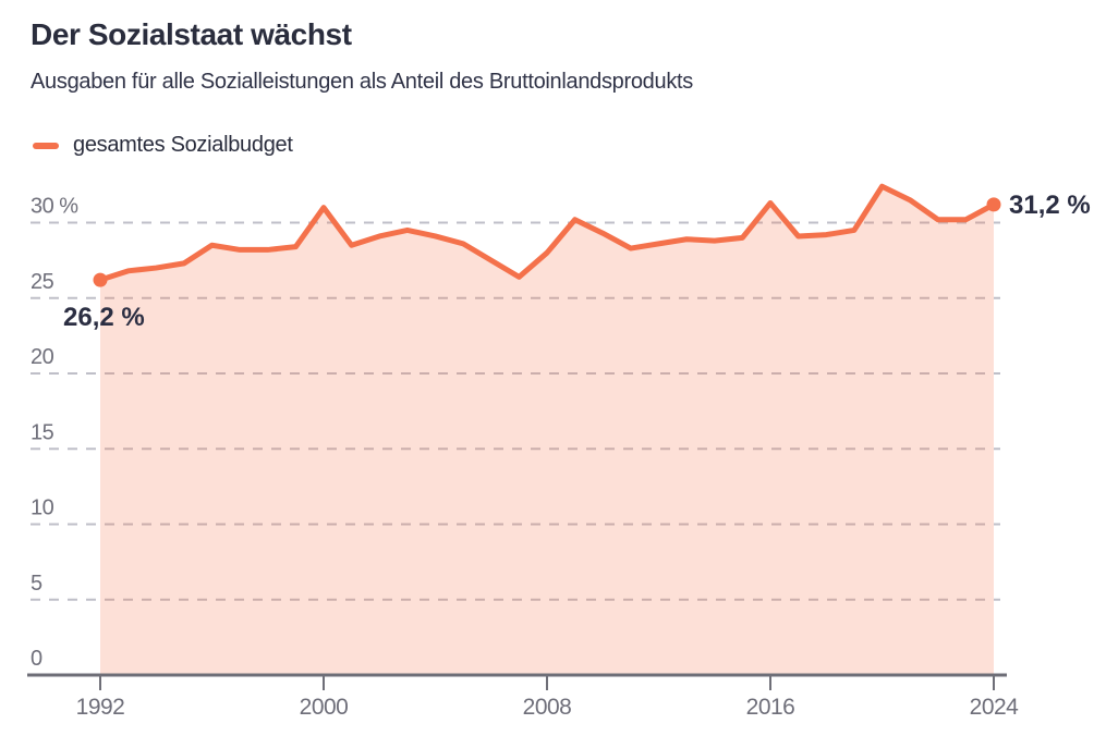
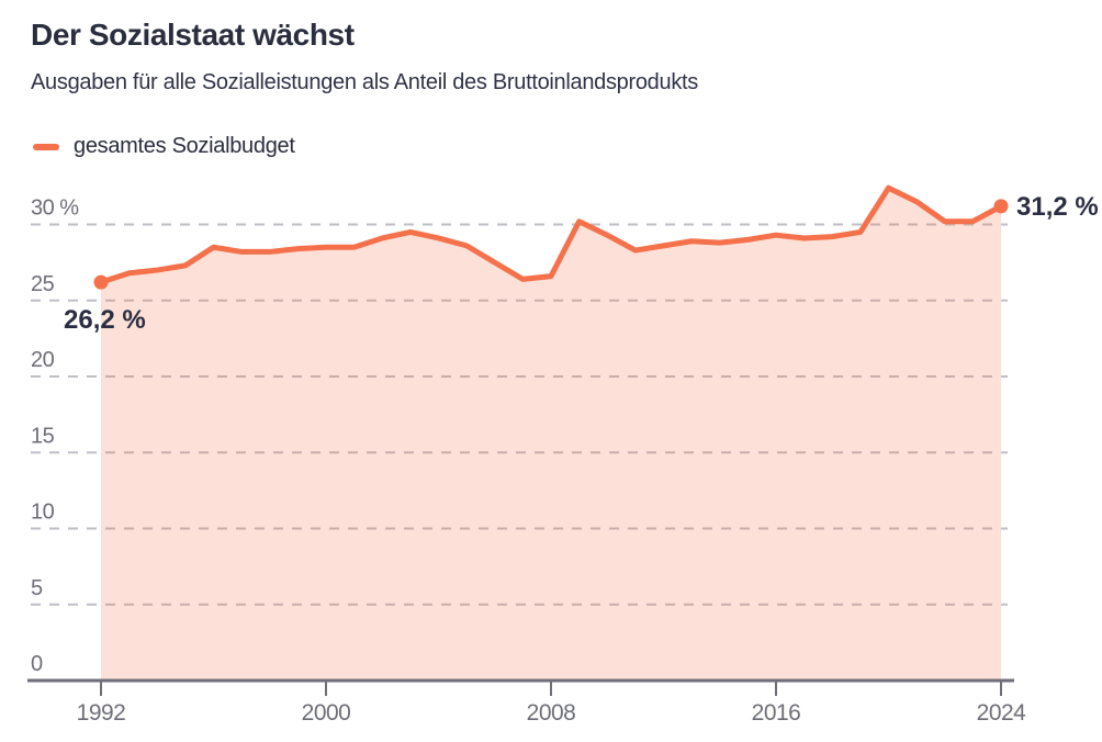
2000: 31.0% -> 28.5%
2008: 28.0% -> 26.6%
2016: 31.3% -> 29.3%
